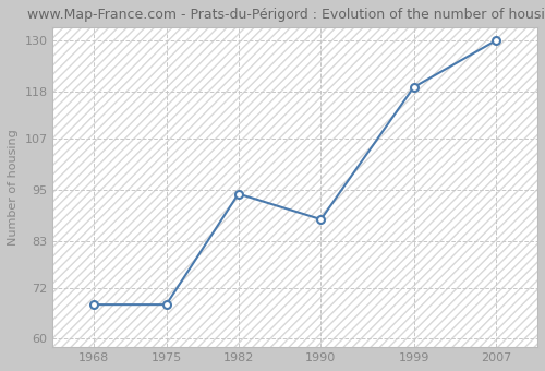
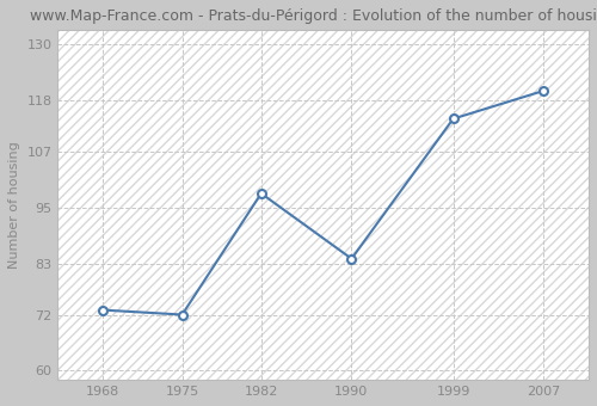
1968: 68 -> 73
1975: 68 -> 72
1982: 94 -> 98
1990: 88 -> 84
1999: 119 -> 114
2007: 130 -> 120
